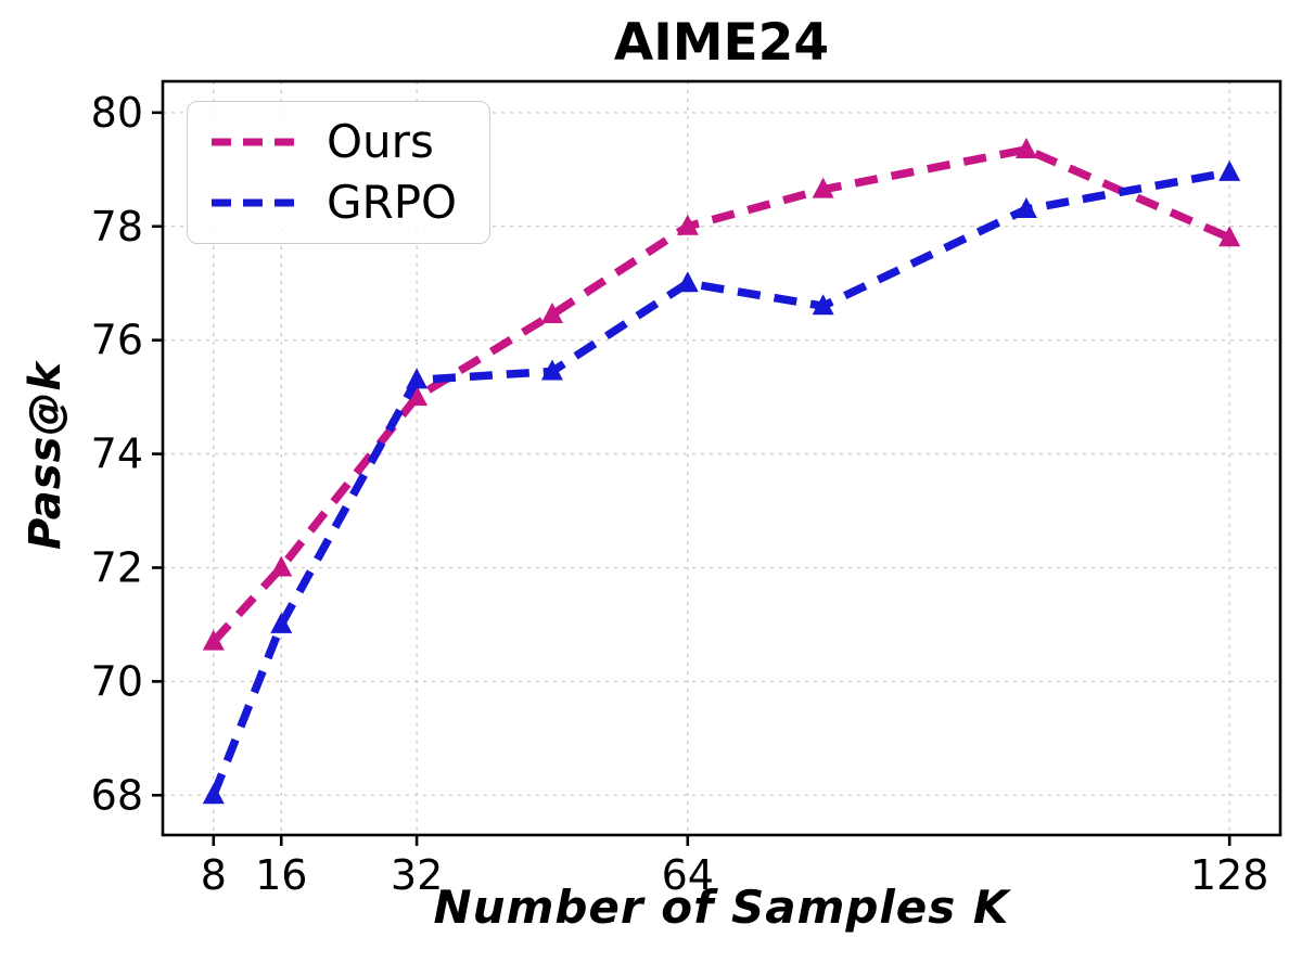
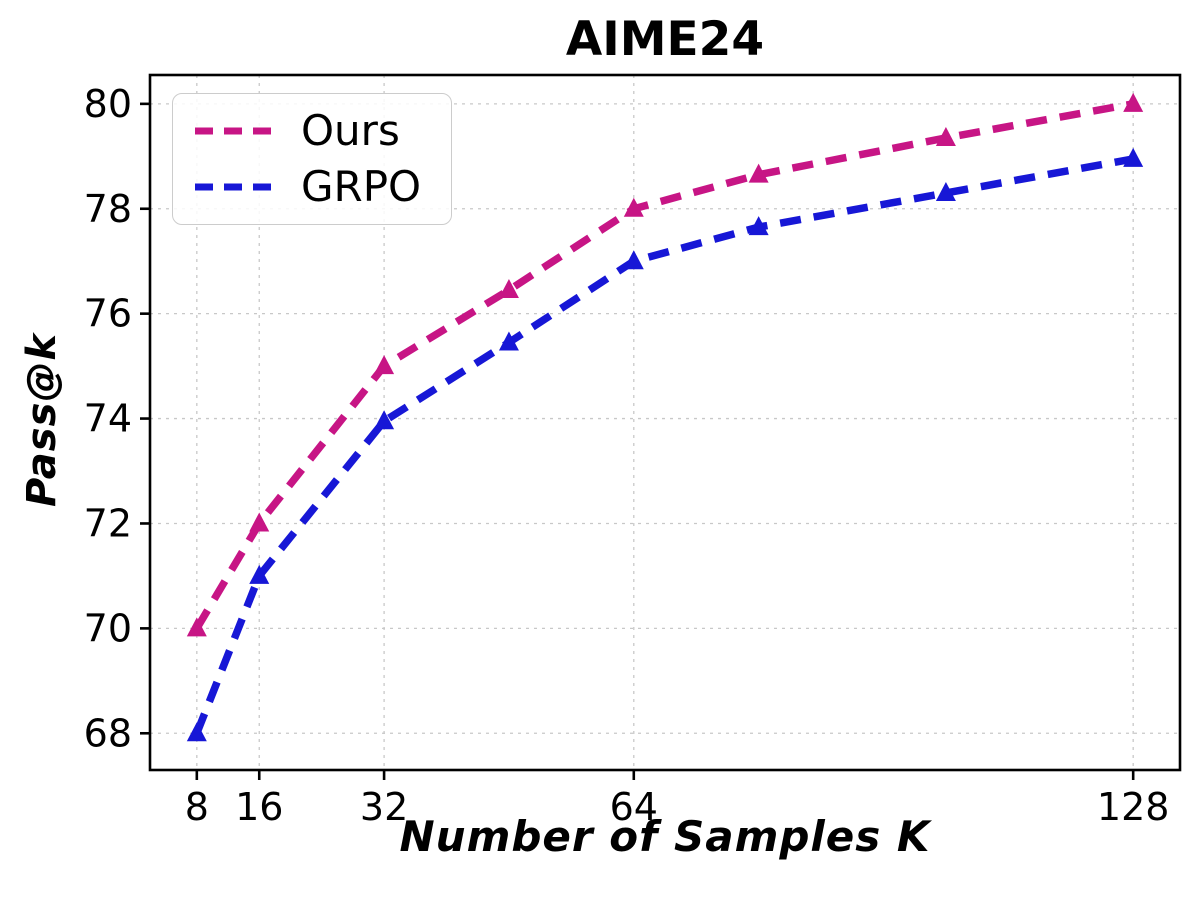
Ours/8: 70.7 -> 70.0
GRPO/32: 75.3 -> 74.0
GRPO/80: 76.6 -> 77.7
Ours/128: 77.8 -> 80.0
